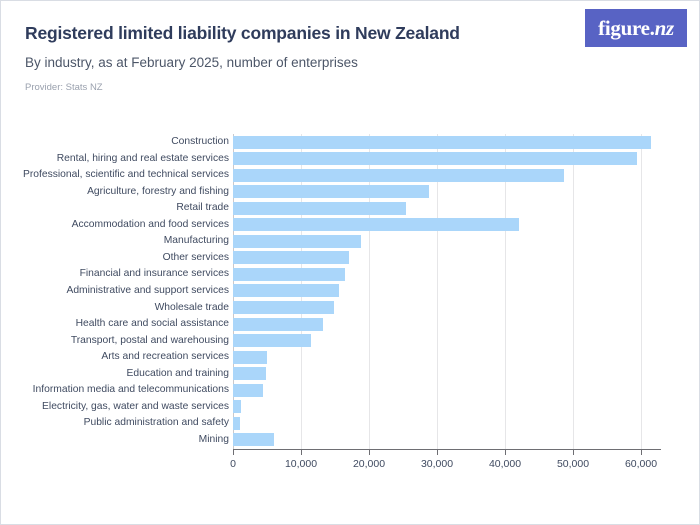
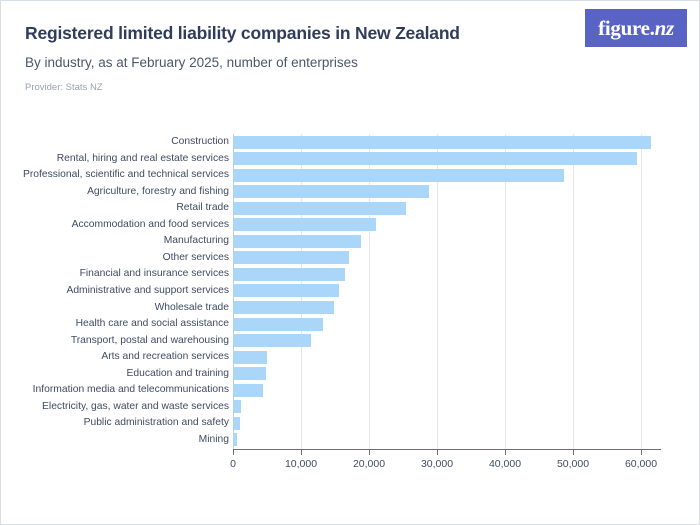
Accommodation and food services: 42000 -> 21000
Mining: 6000 -> 1000
